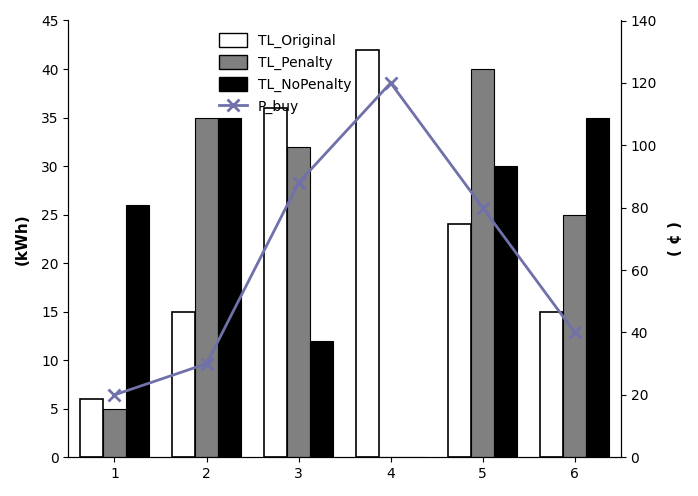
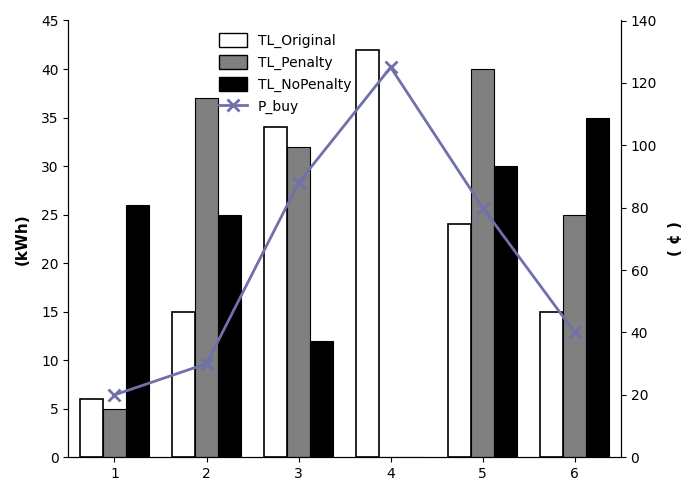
TL_Penalty/2: 35 -> 37
TL_NoPenalty/2: 35 -> 25
TL_Original/3: 36 -> 34
P_buy/4: 120 -> 125
